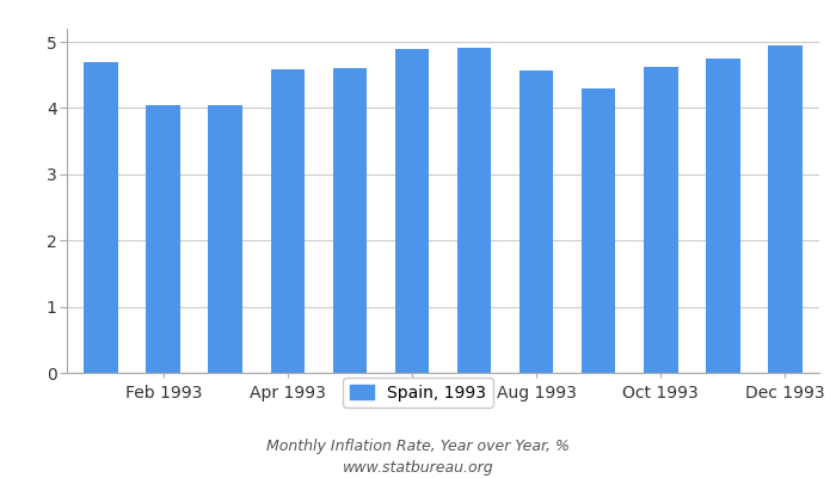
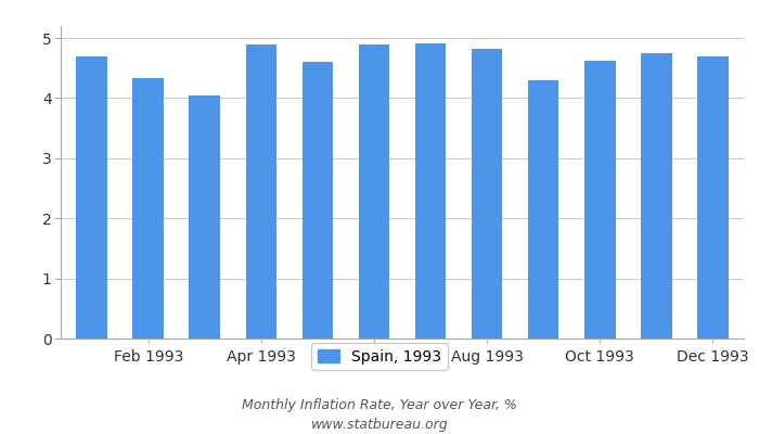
Feb 1993: 4.04 -> 4.34
Apr 1993: 4.58 -> 4.90
Aug 1993: 4.57 -> 4.82
Dec 1993: 4.94 -> 4.70
